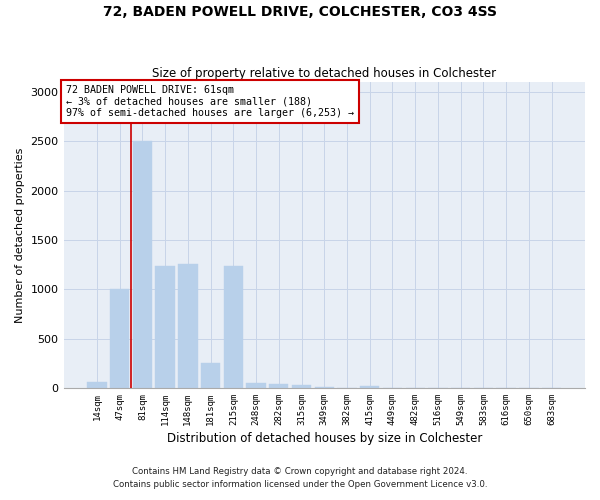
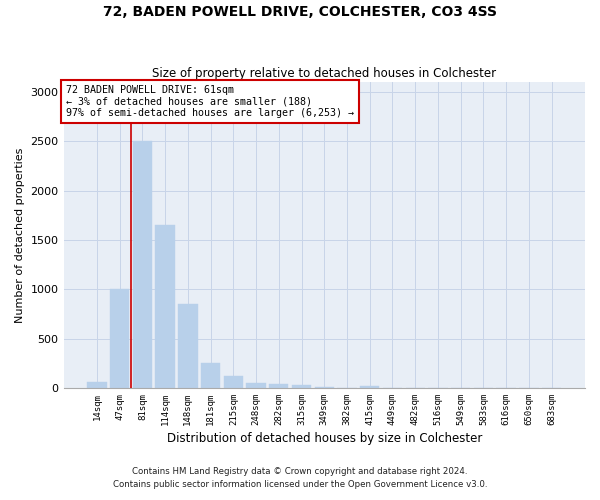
114sqm: 1240 -> 1650
148sqm: 1260 -> 850
215sqm: 1240 -> 120
